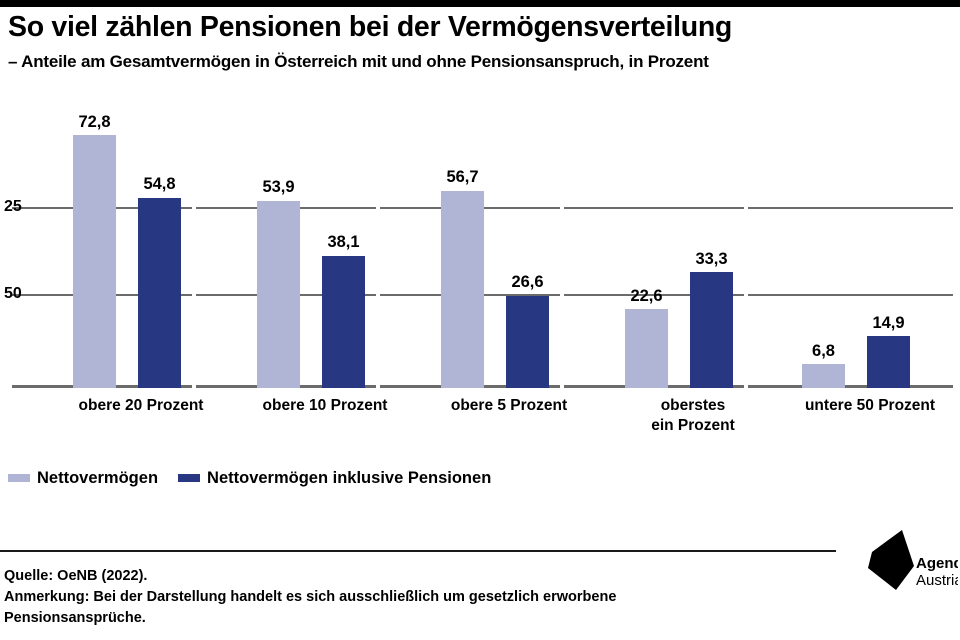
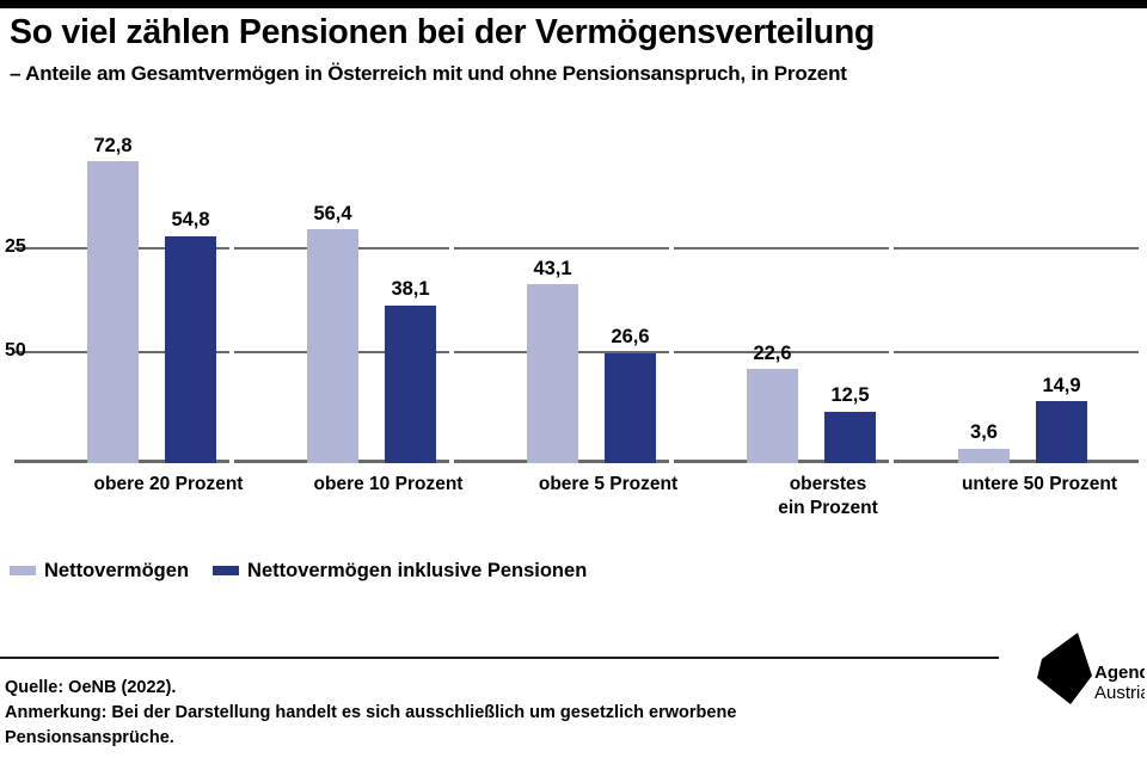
Nettovermögen/obere 10 Prozent: 53,9 -> 56,4
Nettovermögen/obere 5 Prozent: 56,7 -> 43,1
Nettovermögen inklusive Pensionen/oberstes ein Prozent: 33,3 -> 12,5
Nettovermögen/untere 50 Prozent: 6,8 -> 3,6
